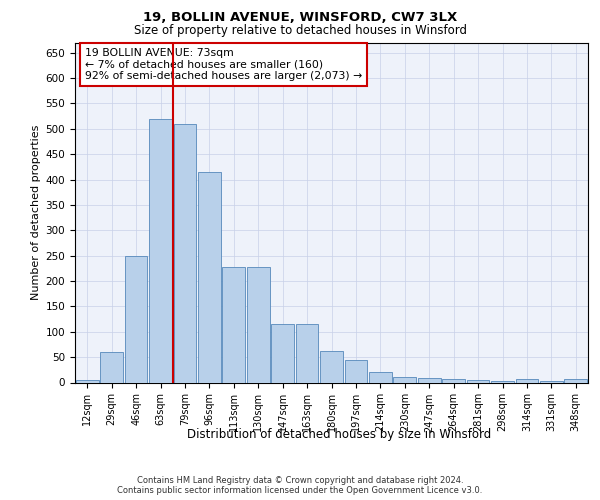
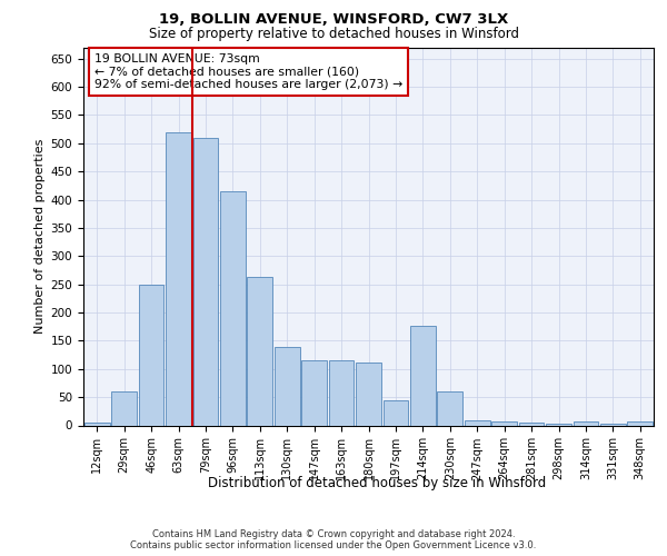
113sqm: 228 -> 264
130sqm: 228 -> 138
180sqm: 62 -> 112
214sqm: 20 -> 176
230sqm: 10 -> 60
